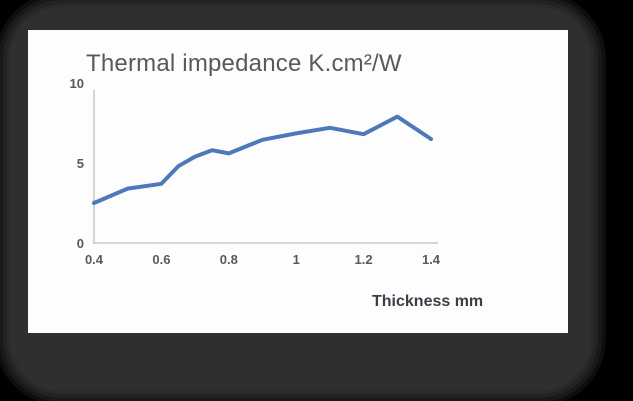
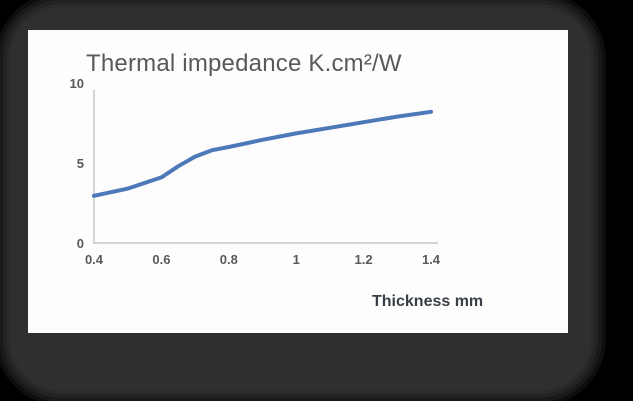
0.4: 2.5 -> 3.0
0.6: 3.7 -> 4.1
0.8: 5.6 -> 6.0
1.2: 6.8 -> 7.5
1.4: 6.5 -> 8.2
